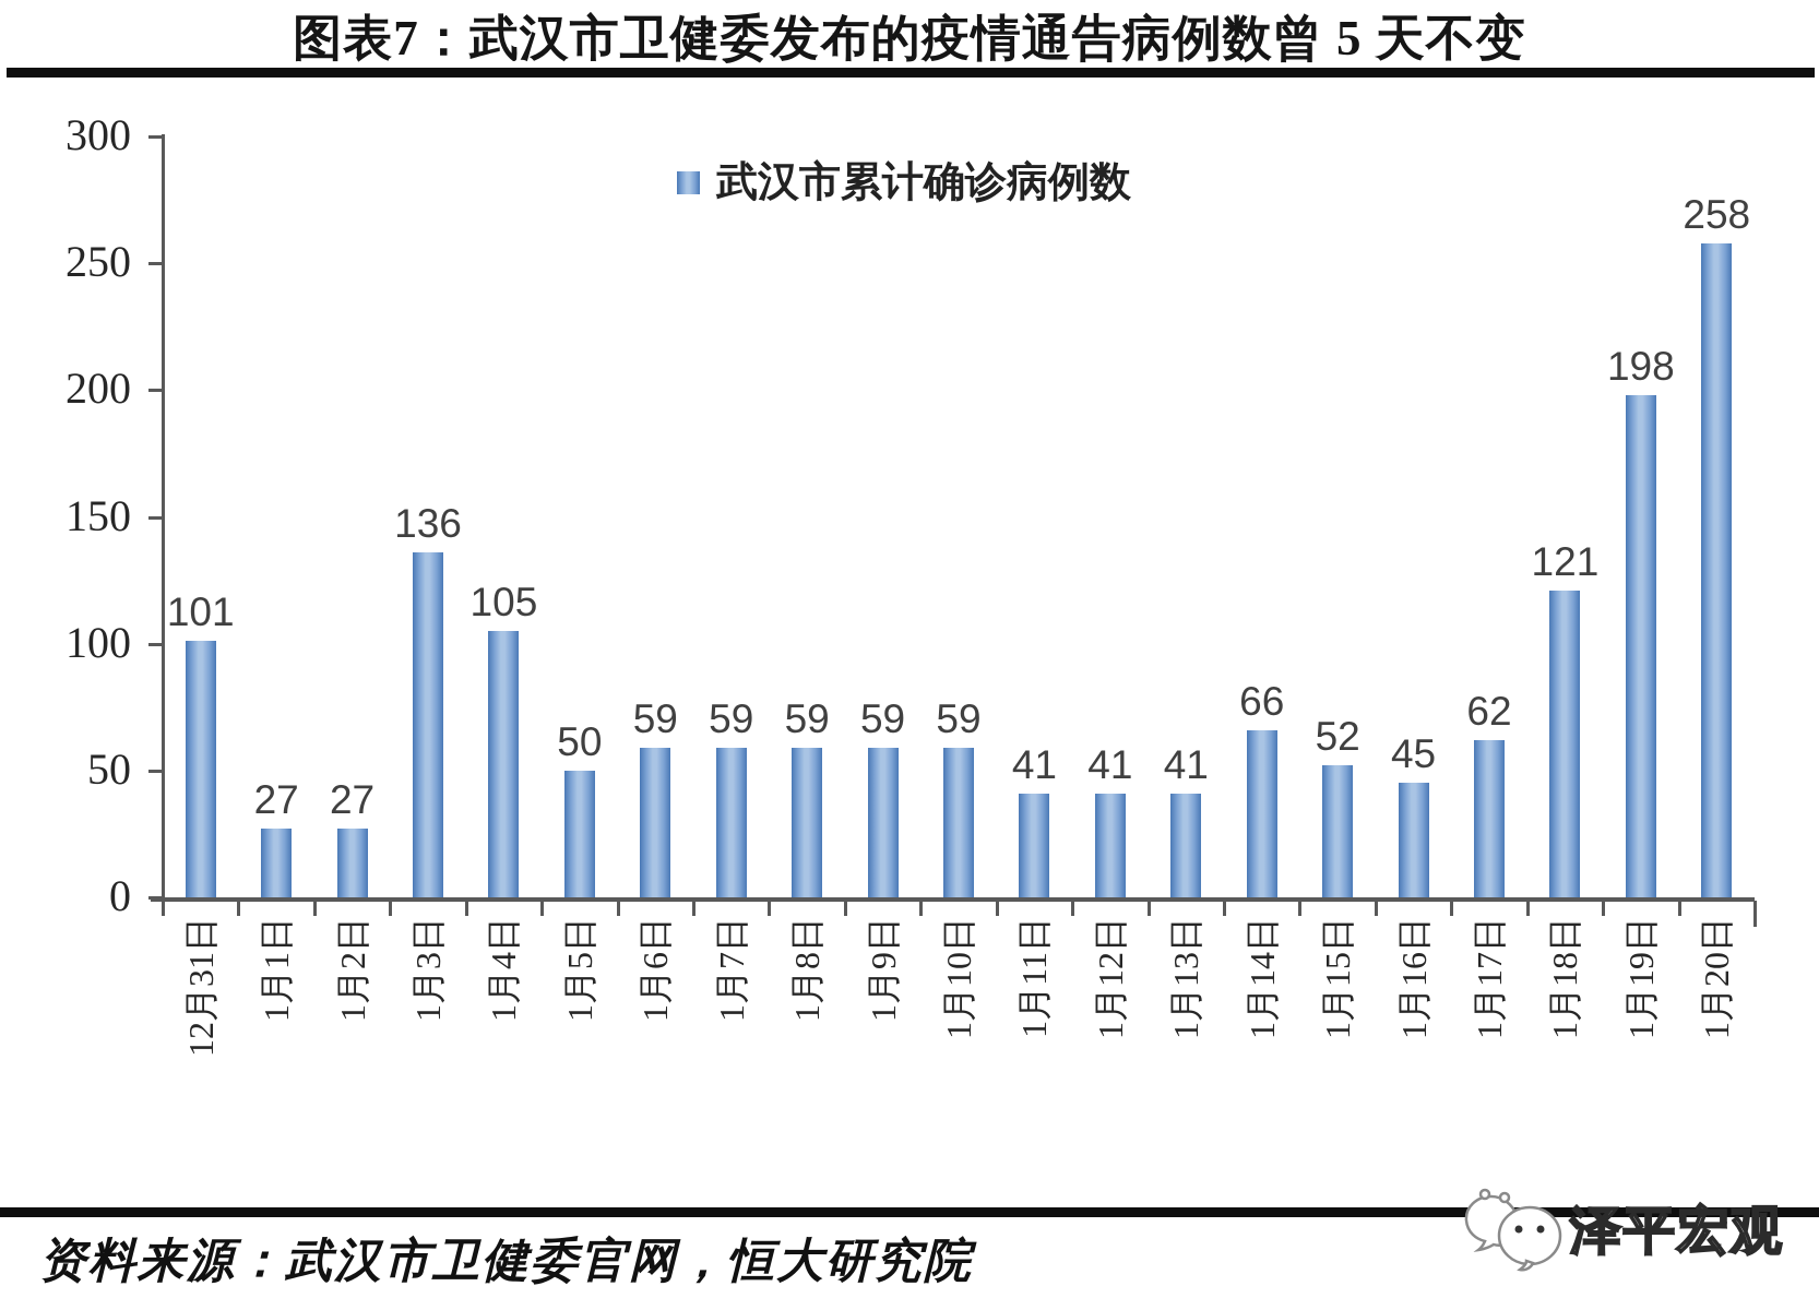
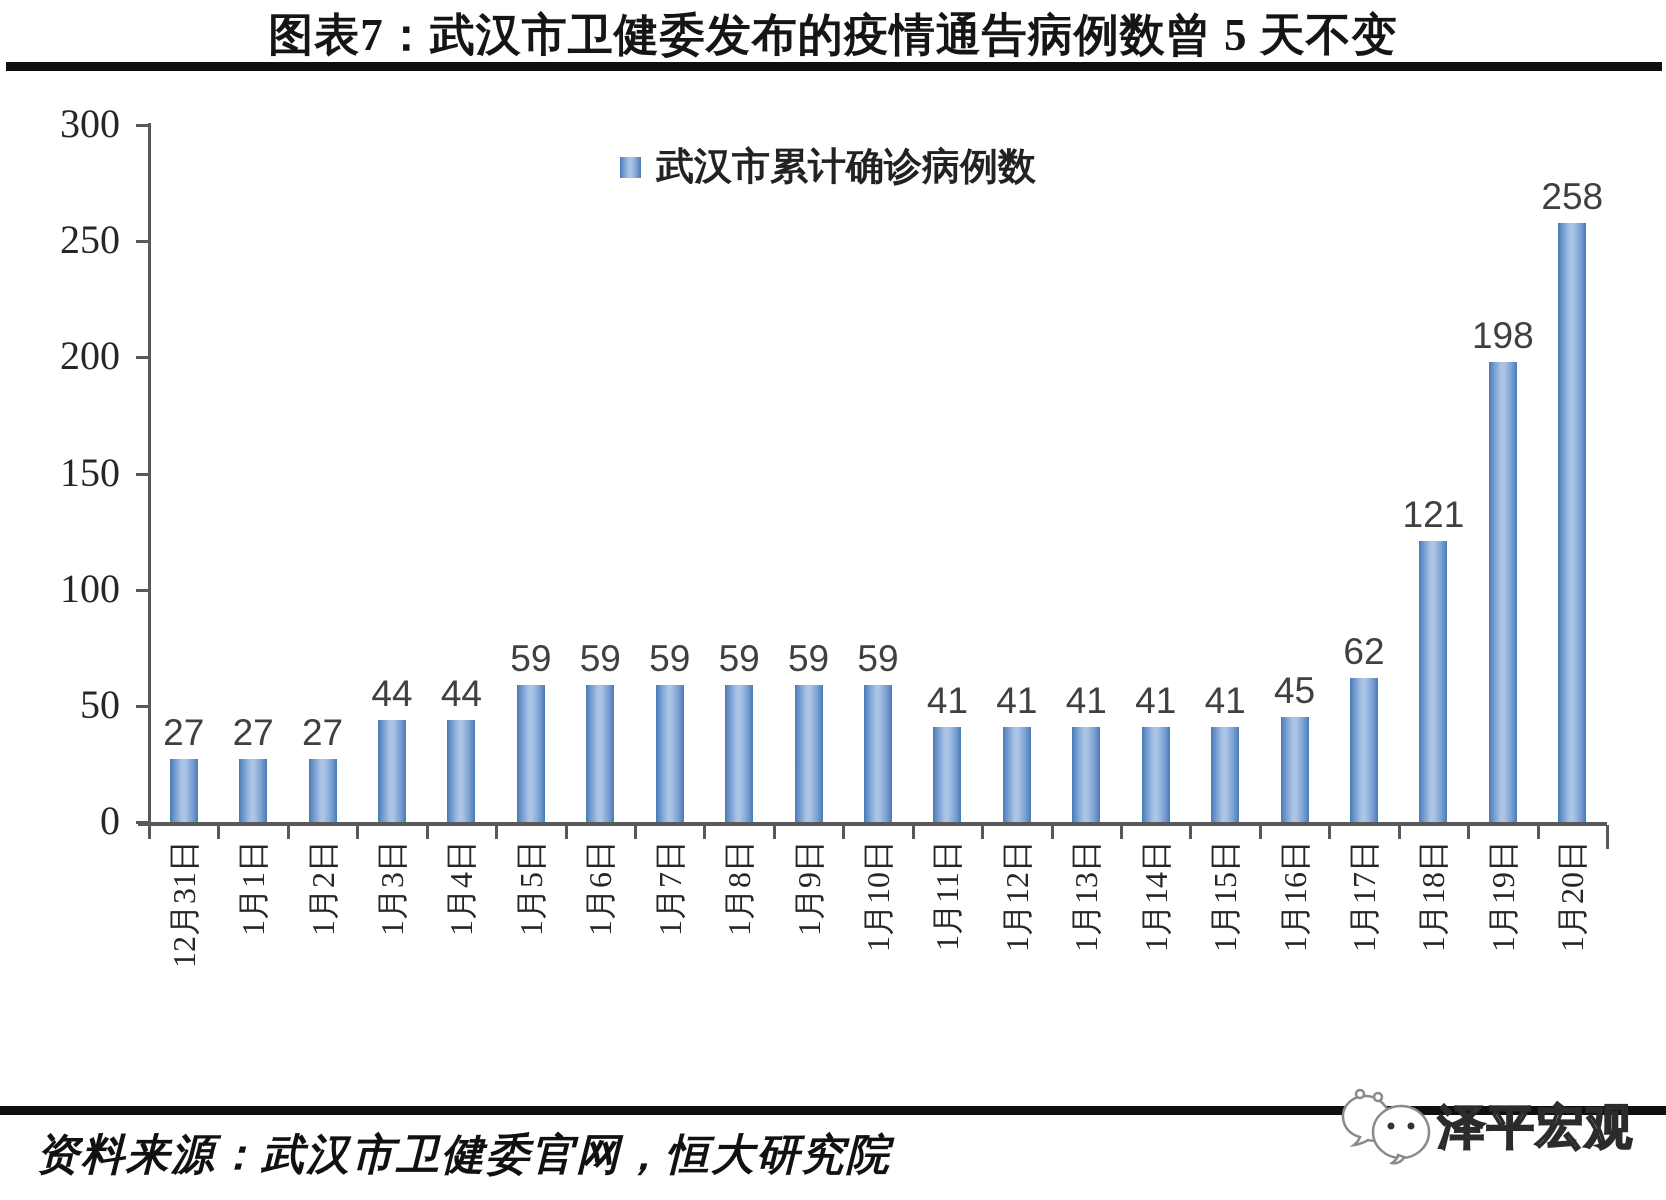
12月31日: 101 -> 27
1月3日: 136 -> 44
1月4日: 105 -> 44
1月5日: 50 -> 59
1月14日: 66 -> 41
1月15日: 52 -> 41
